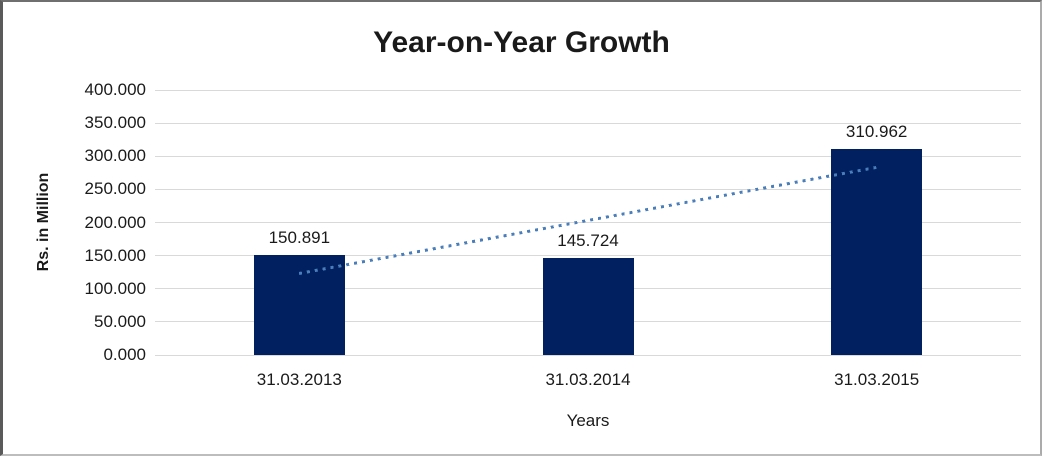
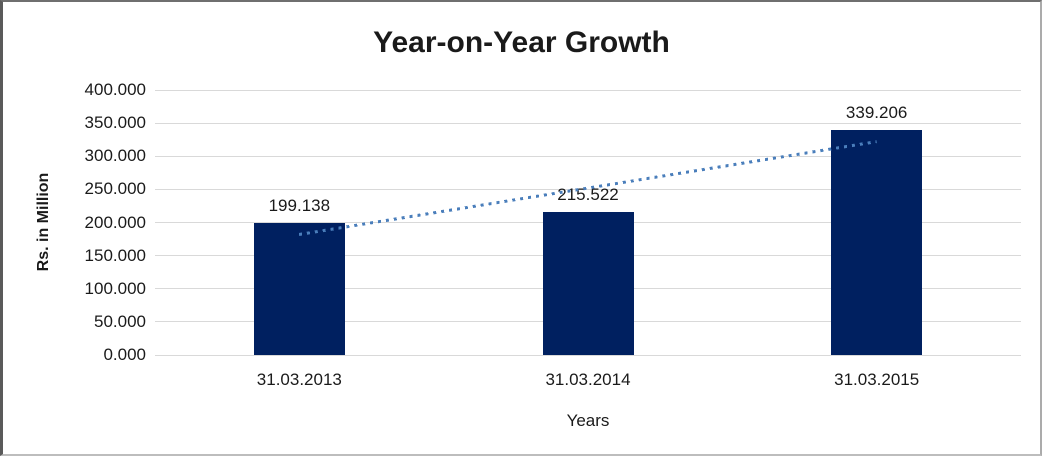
31.03.2013: 150.891 -> 199.138
31.03.2014: 145.724 -> 215.522
31.03.2015: 310.962 -> 339.206
